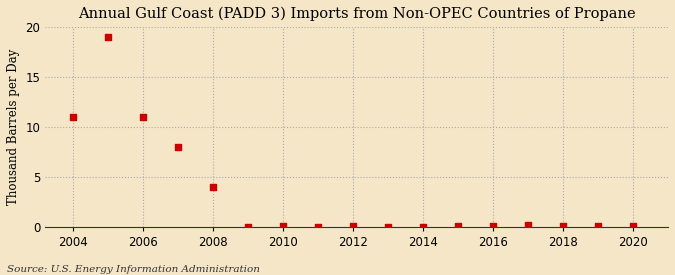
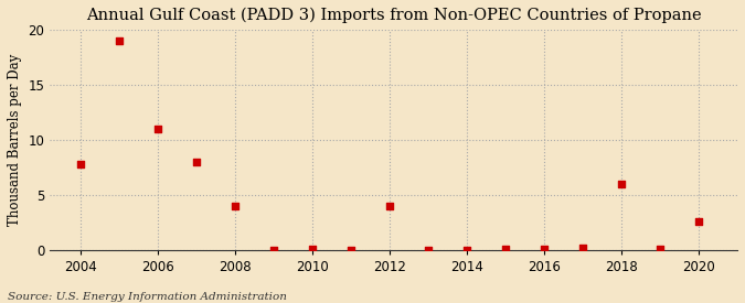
2004: 11.0 -> 7.8
2012: 0.1 -> 4.0
2018: 0.1 -> 6.0
2020: 0.1 -> 2.6
